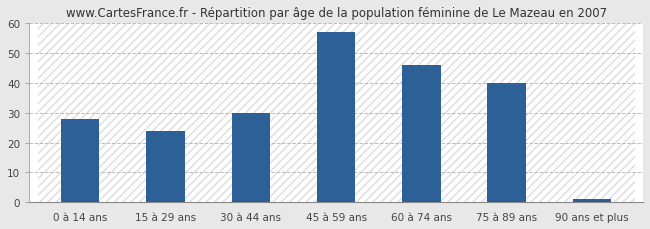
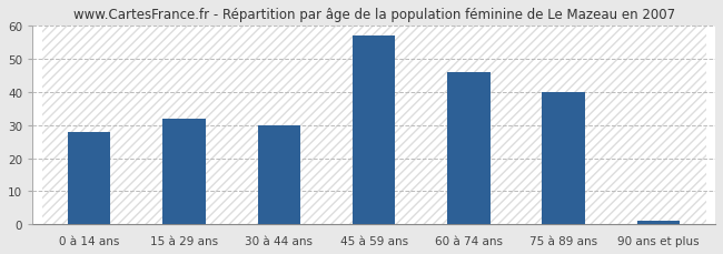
15 à 29 ans: 24 -> 32
